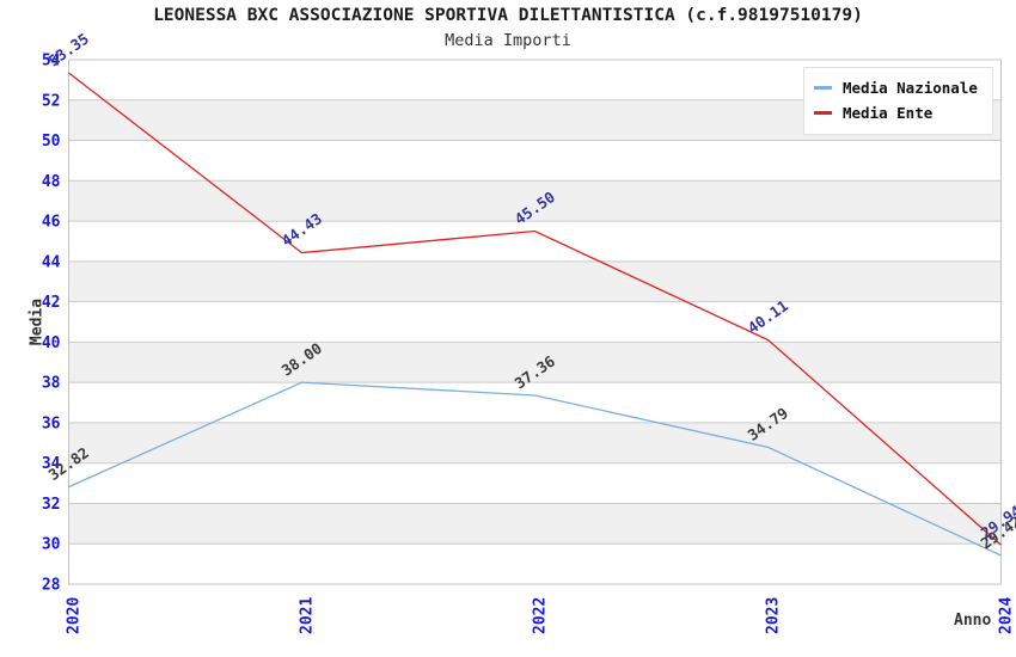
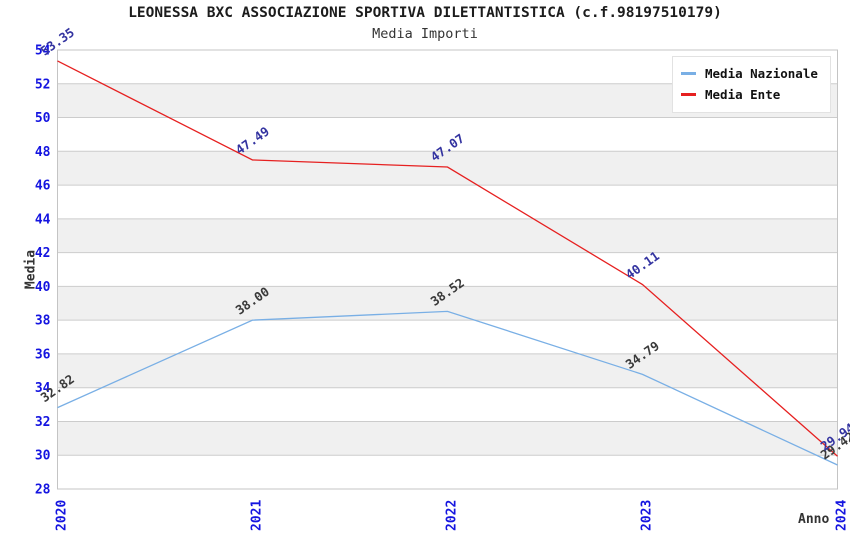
Media Ente/2021: 44.43 -> 47.49
Media Nazionale/2022: 37.36 -> 38.52
Media Ente/2022: 45.50 -> 47.07
